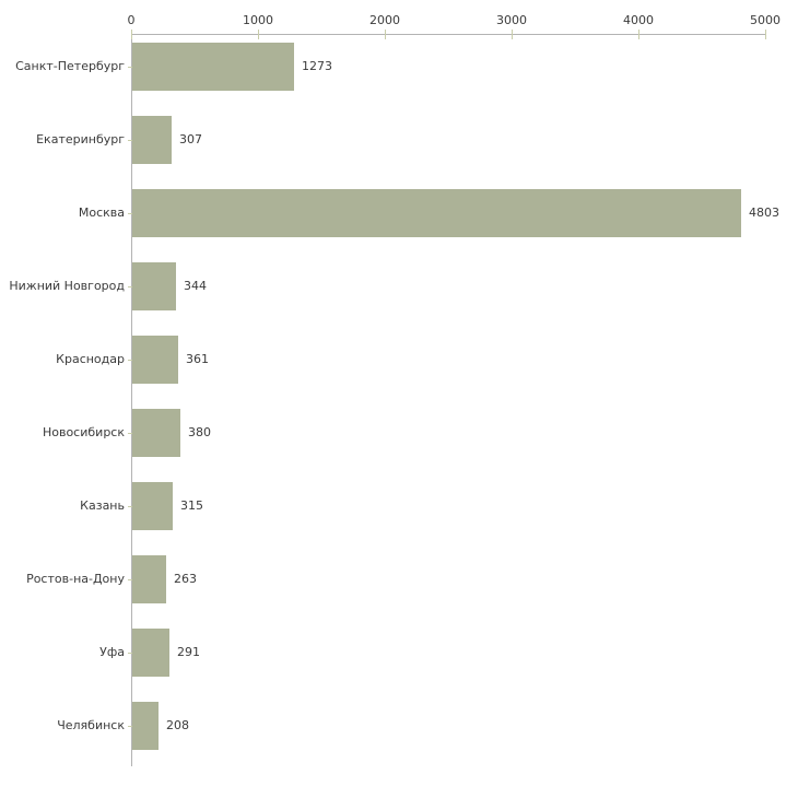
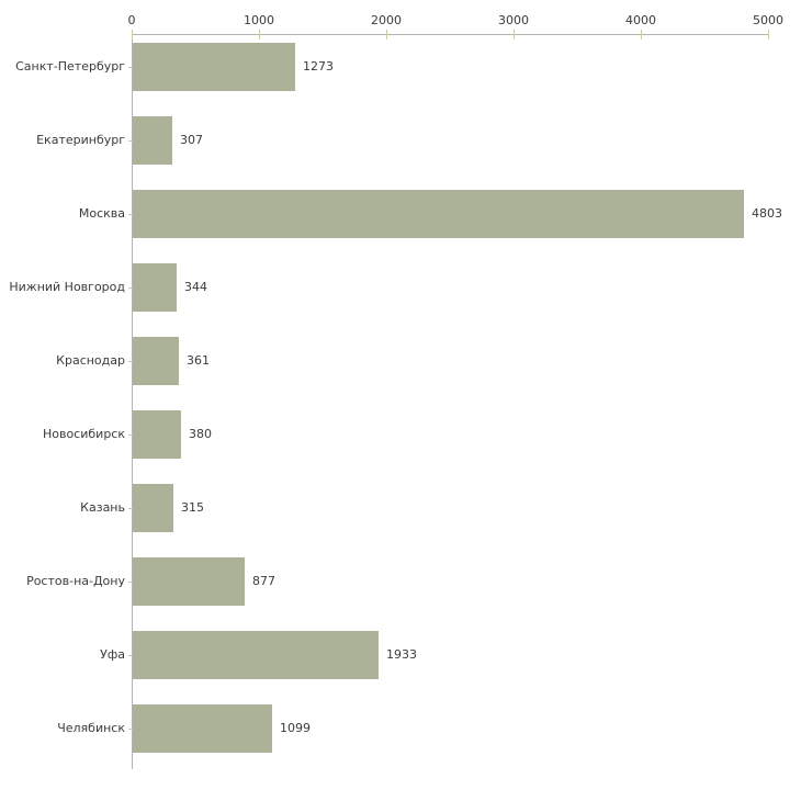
Ростов-на-Дону: 263 -> 877
Уфа: 291 -> 1933
Челябинск: 208 -> 1099
